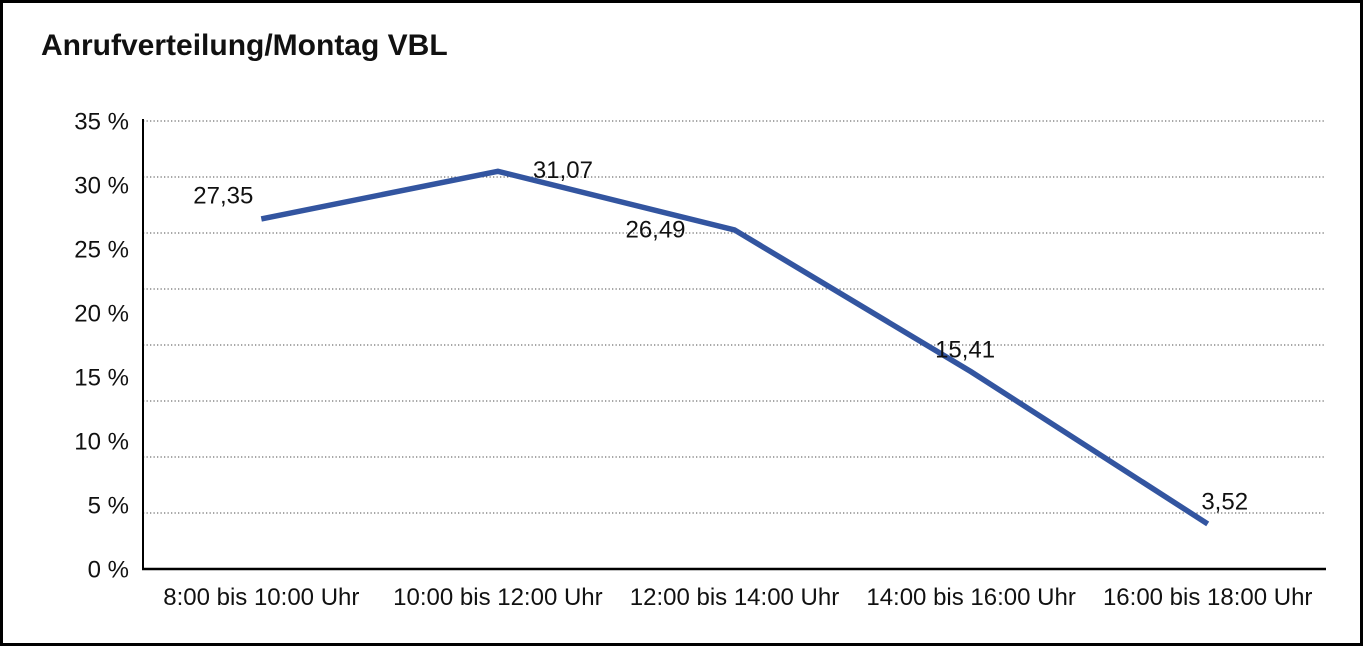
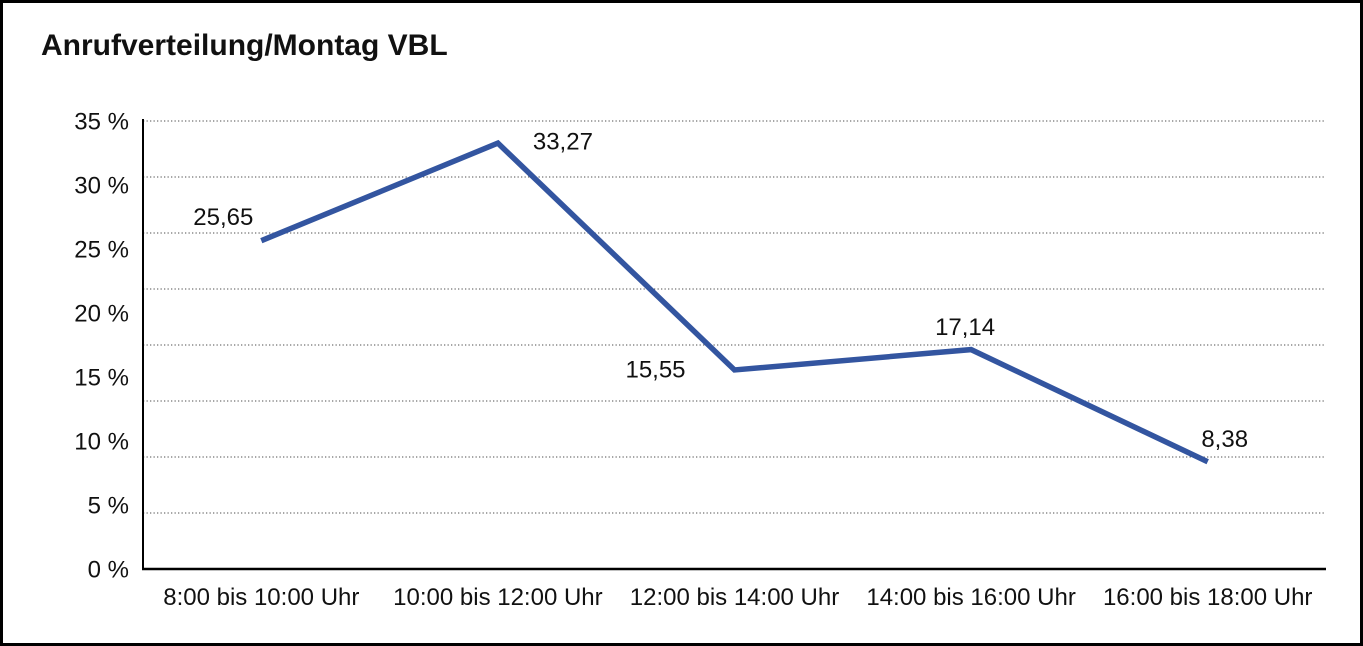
8:00 bis 10:00 Uhr: 27,35 -> 25,65
10:00 bis 12:00 Uhr: 31,07 -> 33,27
12:00 bis 14:00 Uhr: 26,49 -> 15,55
14:00 bis 16:00 Uhr: 15,41 -> 17,14
16:00 bis 18:00 Uhr: 3,52 -> 8,38
